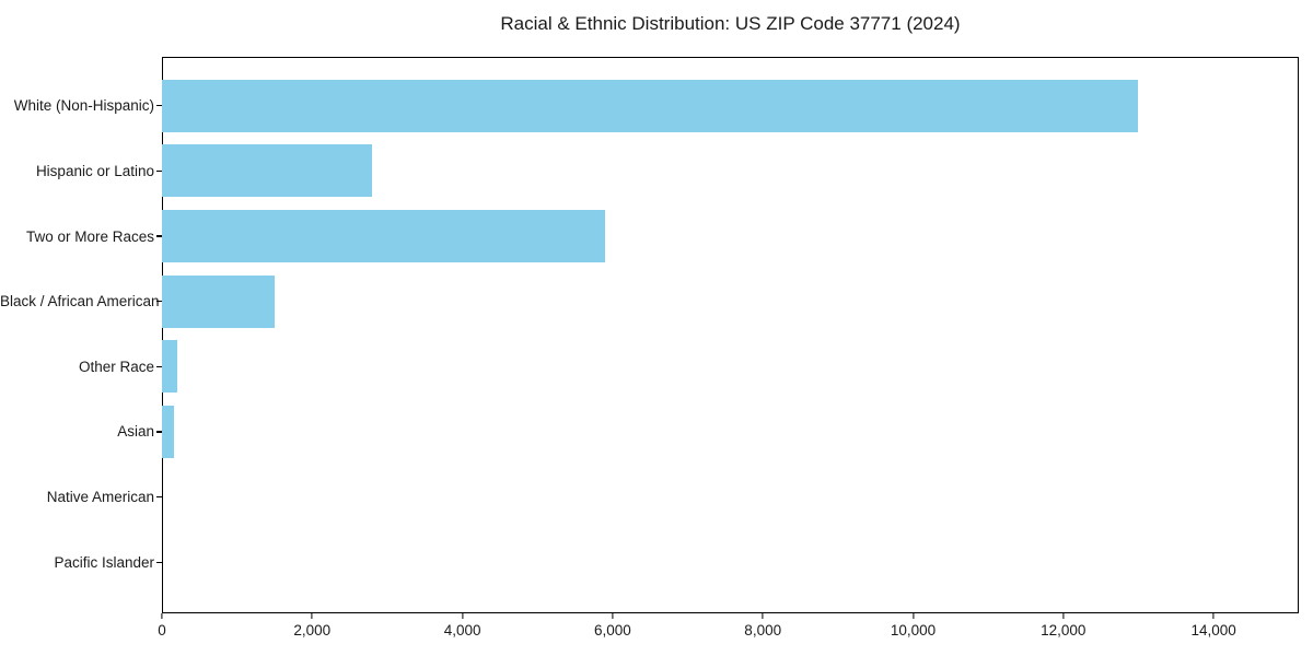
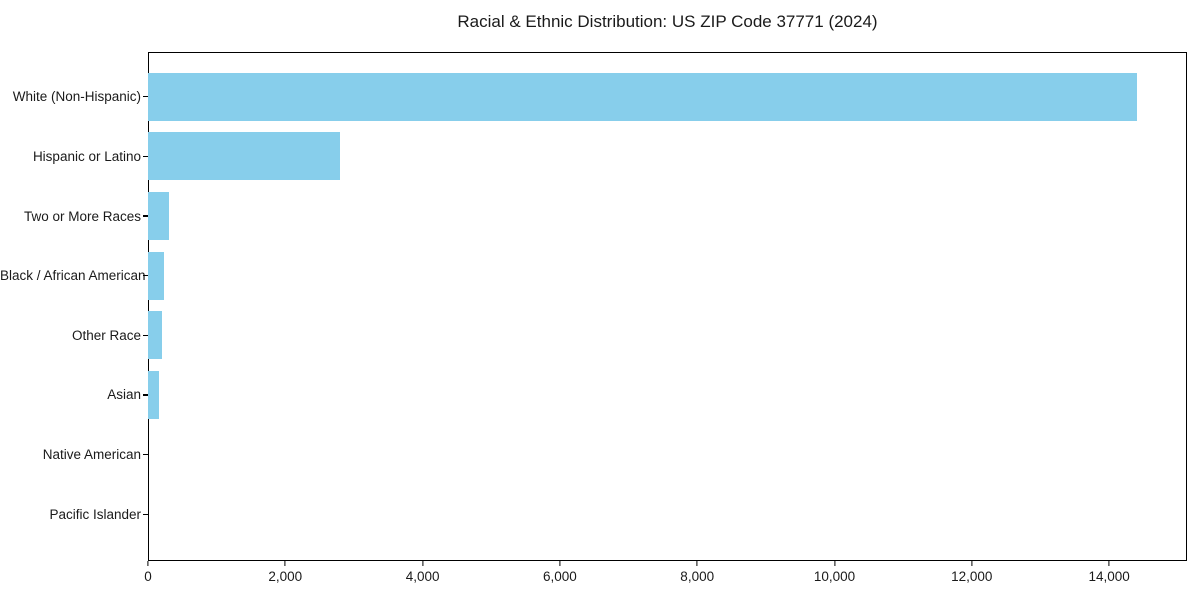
White (Non-Hispanic): 13000 -> 14400
Two or More Races: 5900 -> 300
Black / African American: 1500 -> 200
